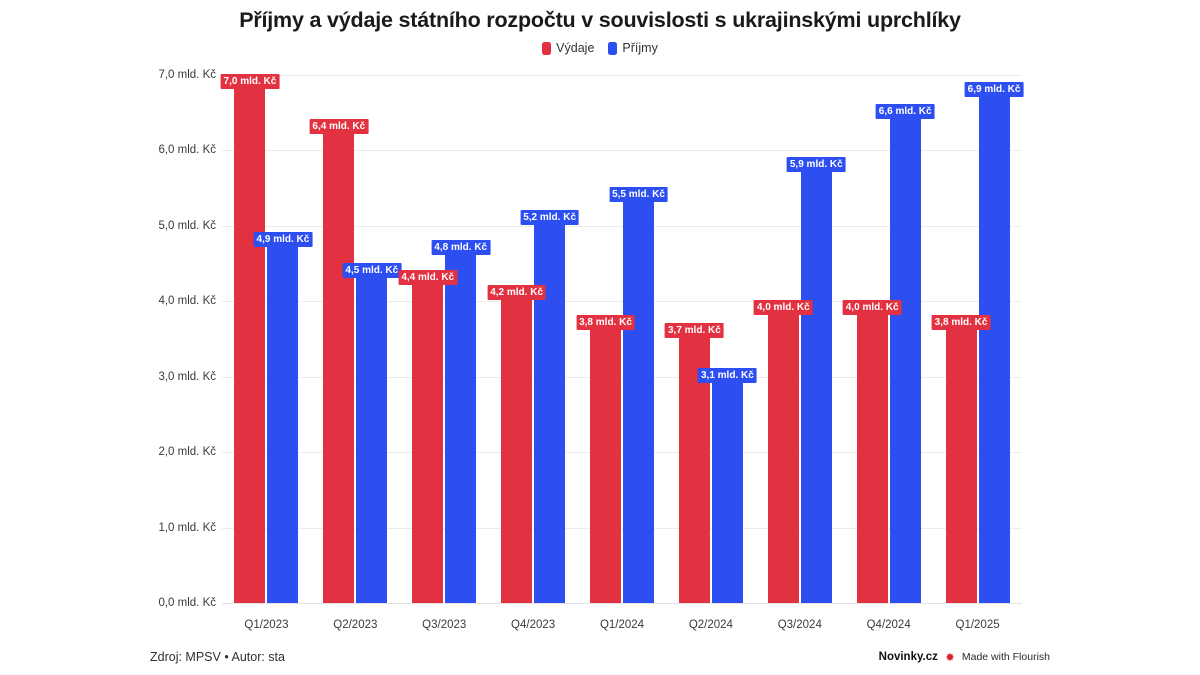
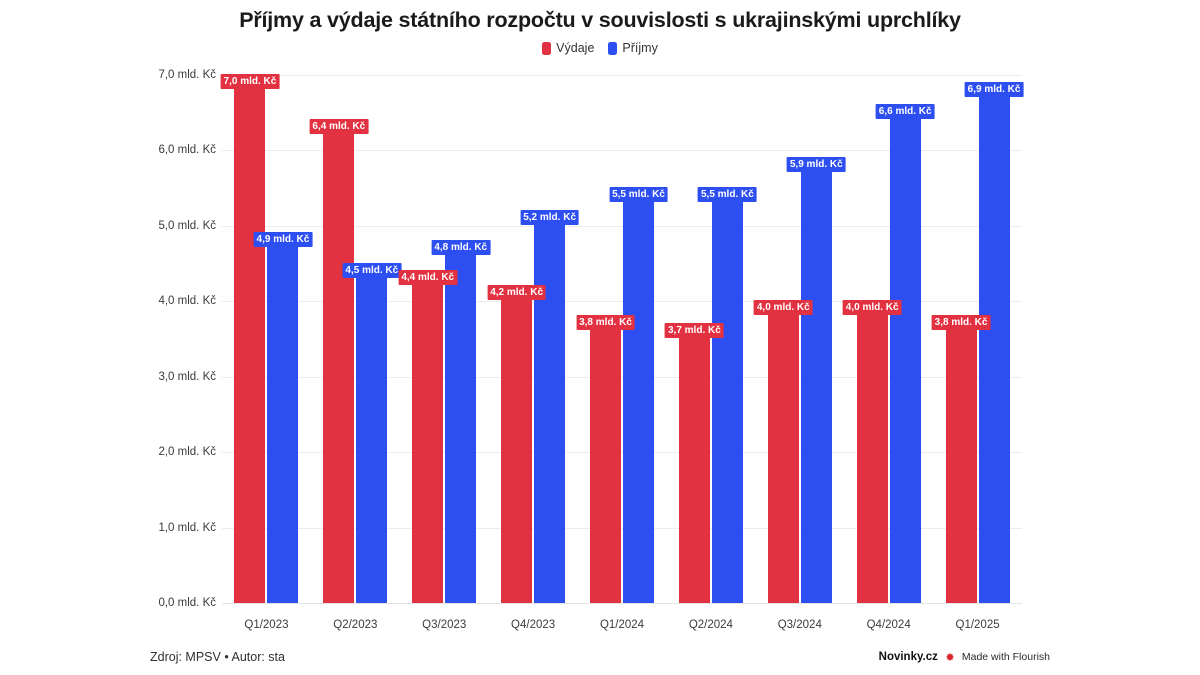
Příjmy/Q2/2024: 3,1 -> 5,5
